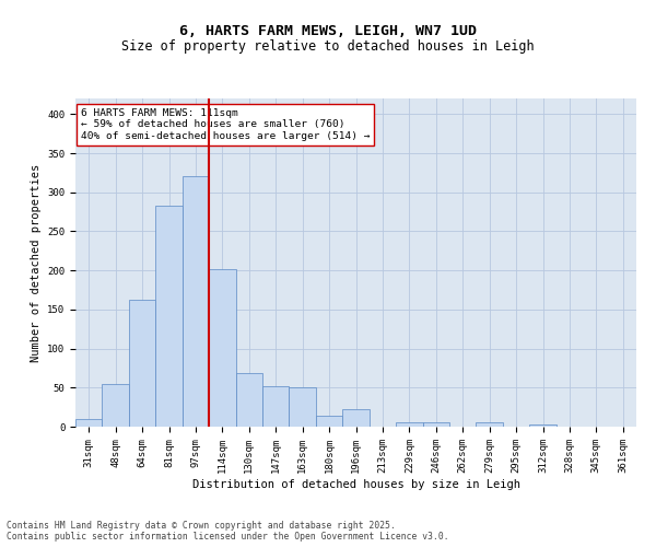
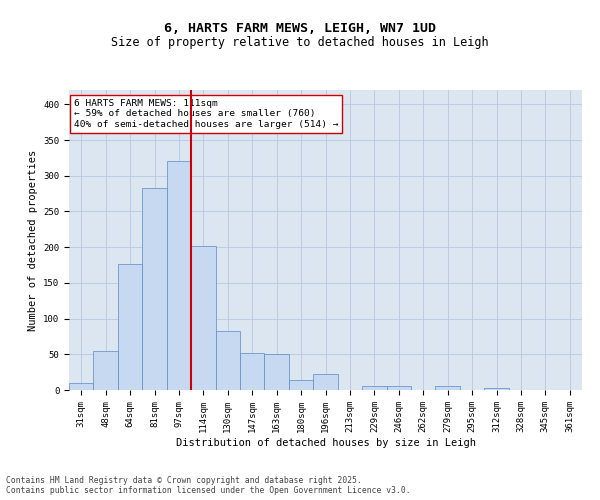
64sqm: 162 -> 176
130sqm: 68 -> 83
